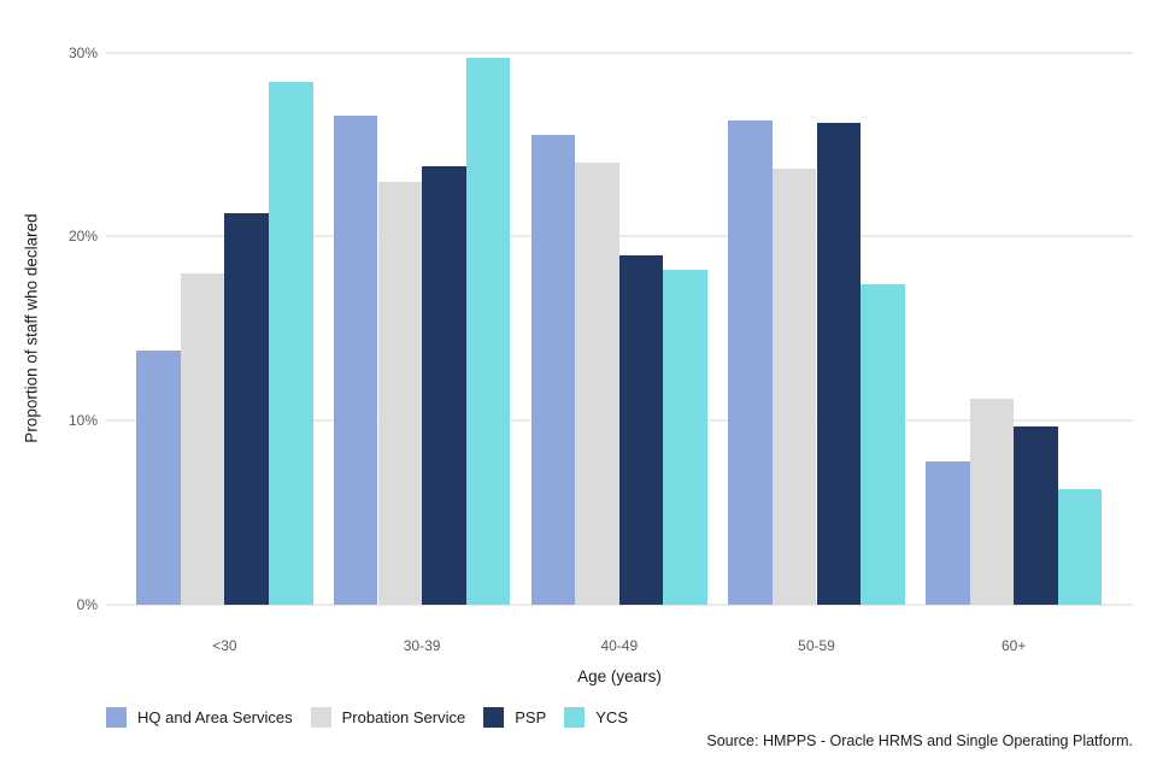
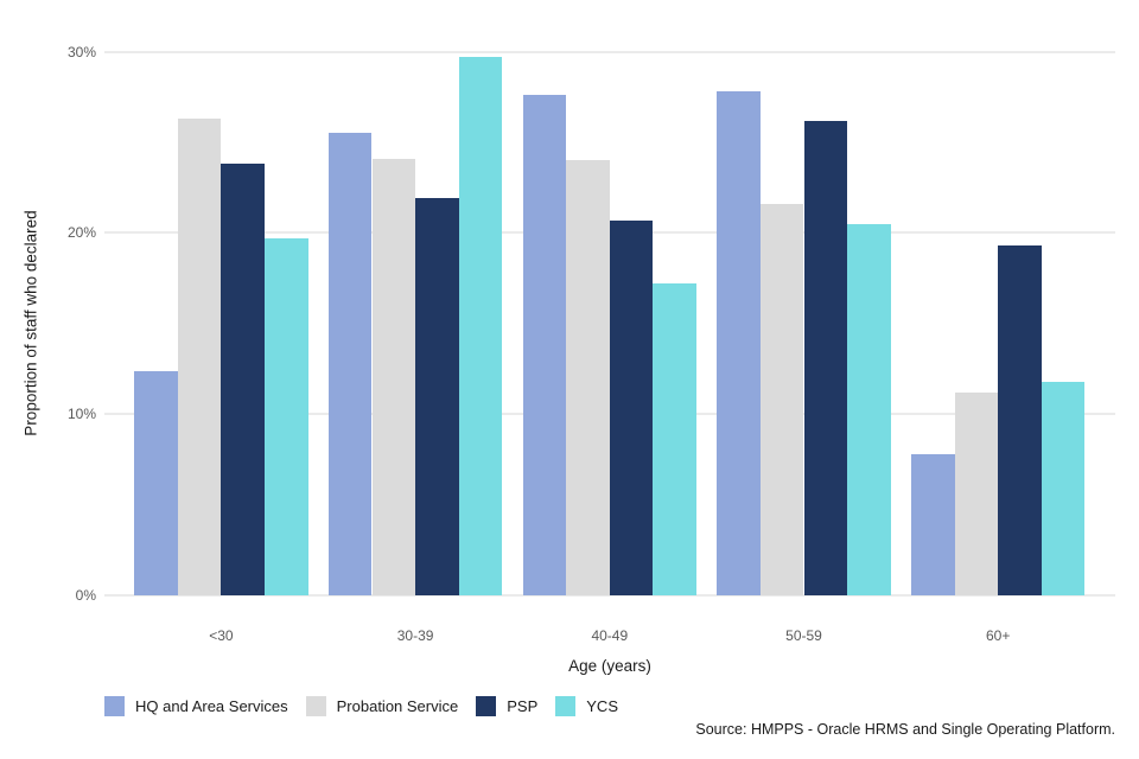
HQ and Area Services/<30: 13.8% -> 12.4%
Probation Service/<30: 18.0% -> 26.3%
PSP/<30: 21.3% -> 23.8%
YCS/<30: 28.4% -> 19.7%
HQ and Area Services/30-39: 26.6% -> 25.5%
Probation Service/30-39: 23.0% -> 24.1%
PSP/30-39: 23.8% -> 21.9%
HQ and Area Services/40-49: 25.5% -> 27.6%
PSP/40-49: 19.0% -> 20.7%
YCS/40-49: 18.2% -> 17.2%
HQ and Area Services/50-59: 26.3% -> 27.8%
Probation Service/50-59: 23.7% -> 21.6%
YCS/50-59: 17.4% -> 20.5%
PSP/60+: 9.7% -> 19.3%
YCS/60+: 6.3% -> 11.8%
